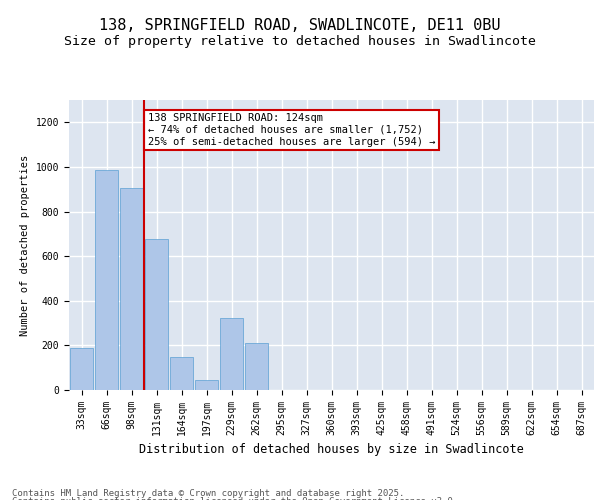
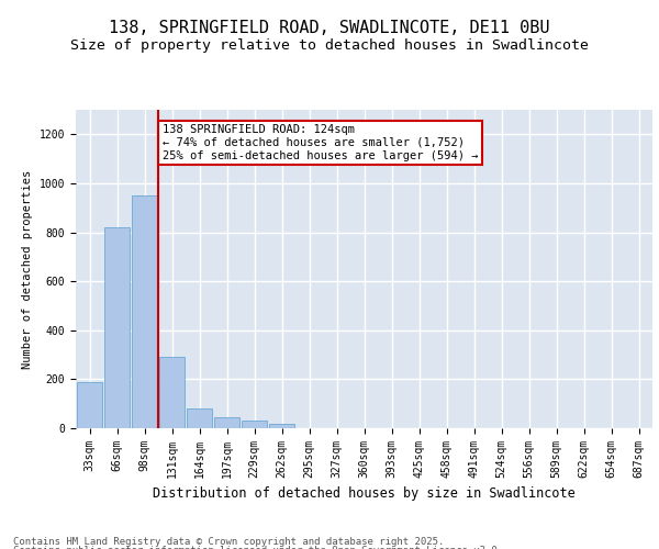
66sqm: 985 -> 820
98sqm: 905 -> 950
131sqm: 675 -> 290
164sqm: 150 -> 80
229sqm: 325 -> 30
262sqm: 210 -> 20
